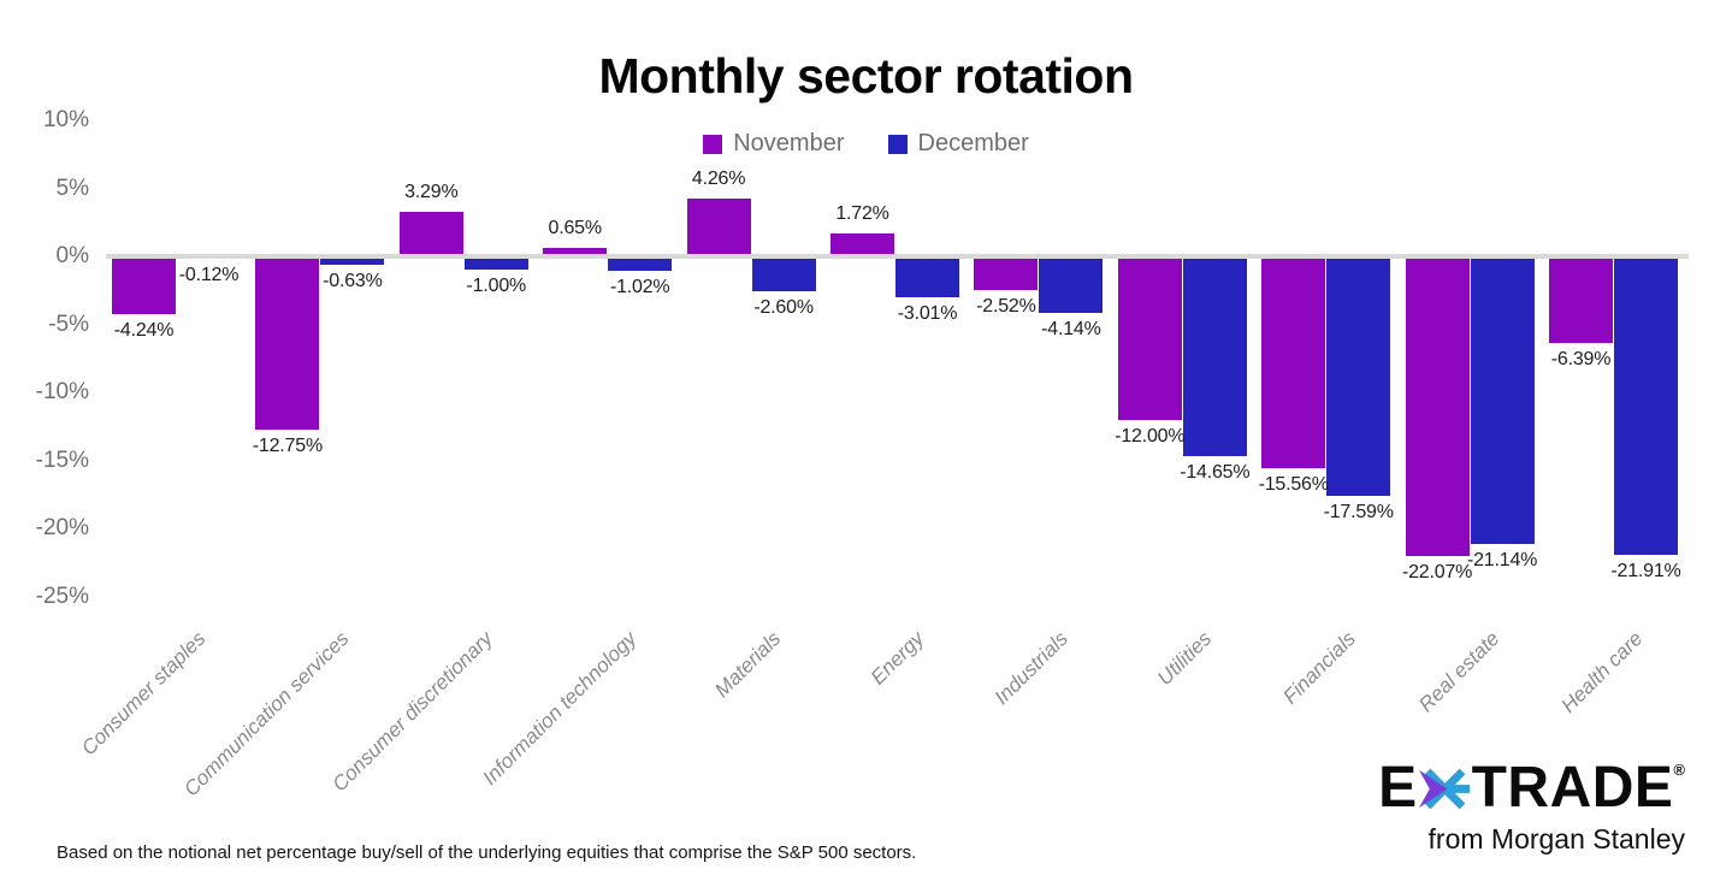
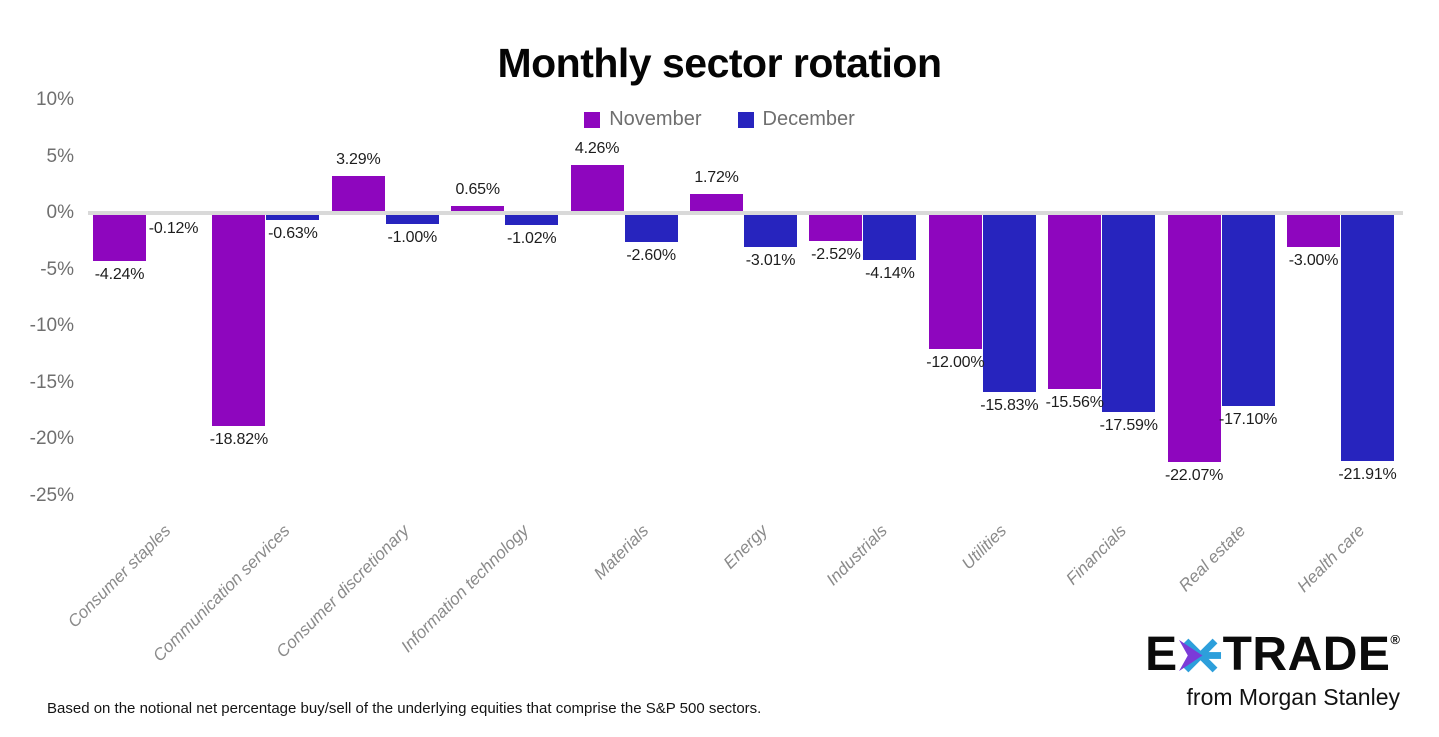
November/Communication services: -12.75% -> -18.82%
December/Utilities: -14.65% -> -15.83%
December/Real estate: -21.14% -> -17.10%
November/Health care: -6.39% -> -3.00%
